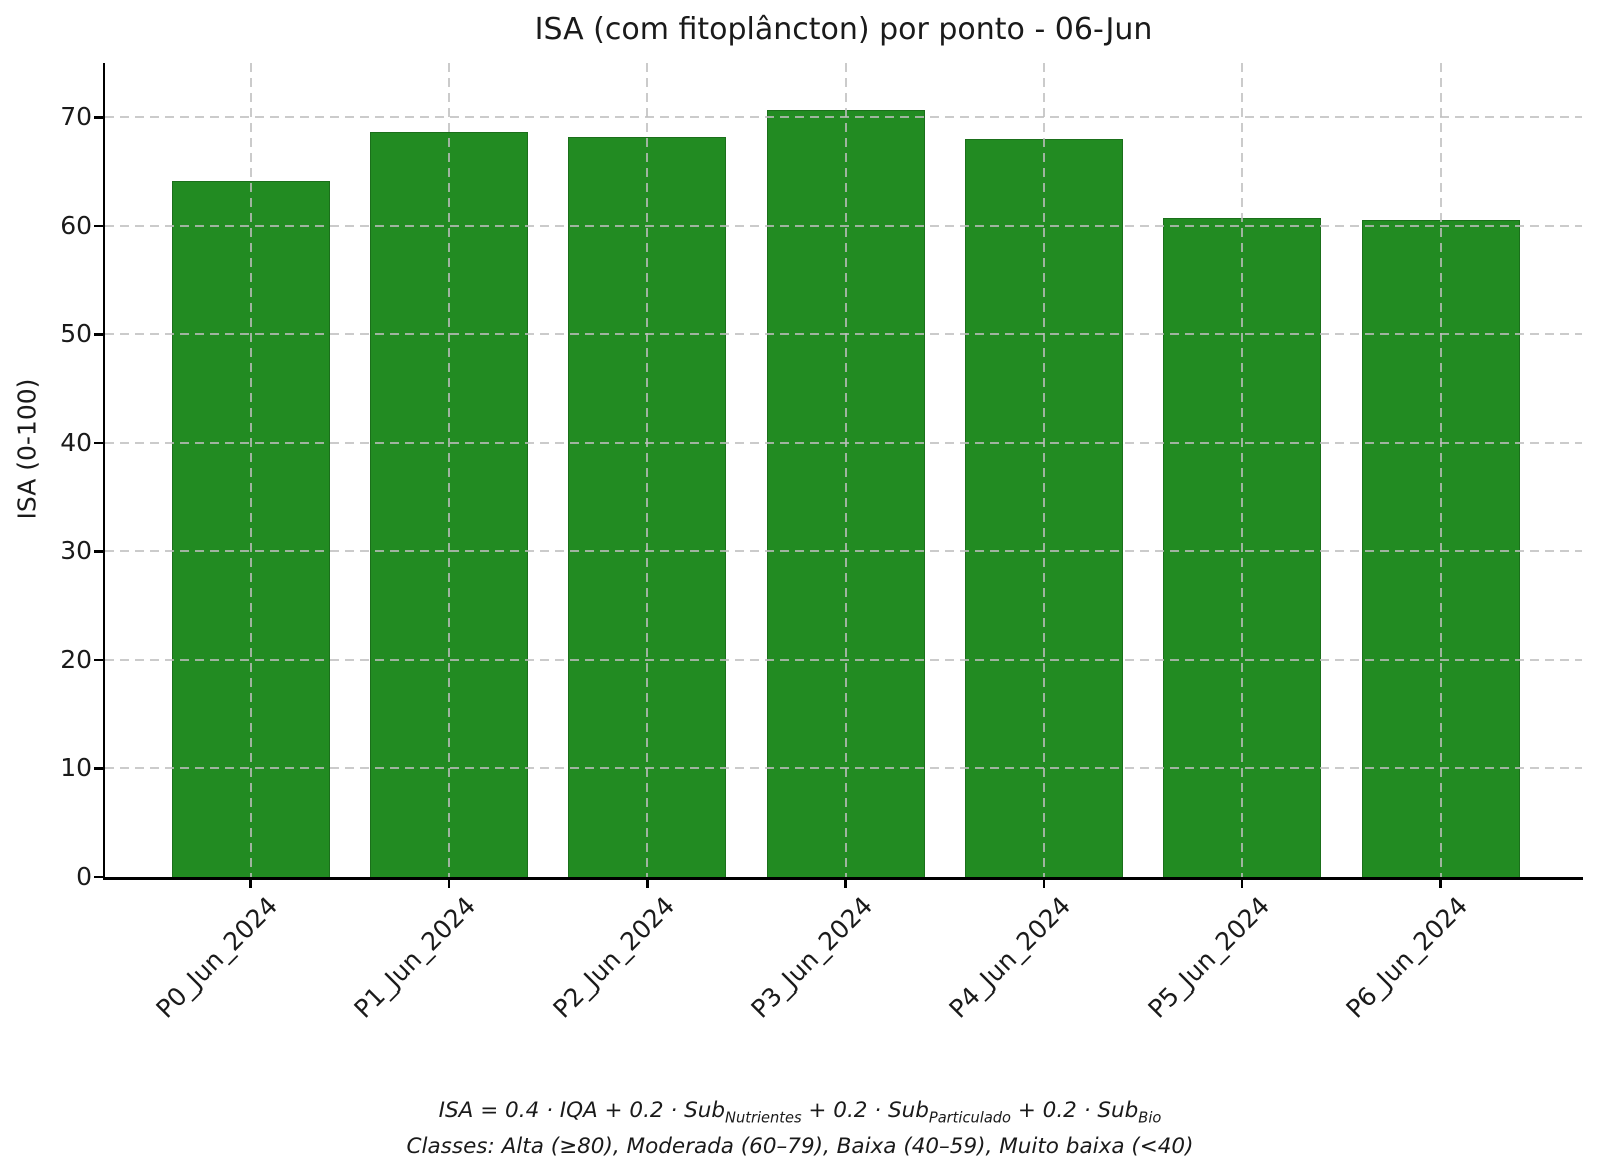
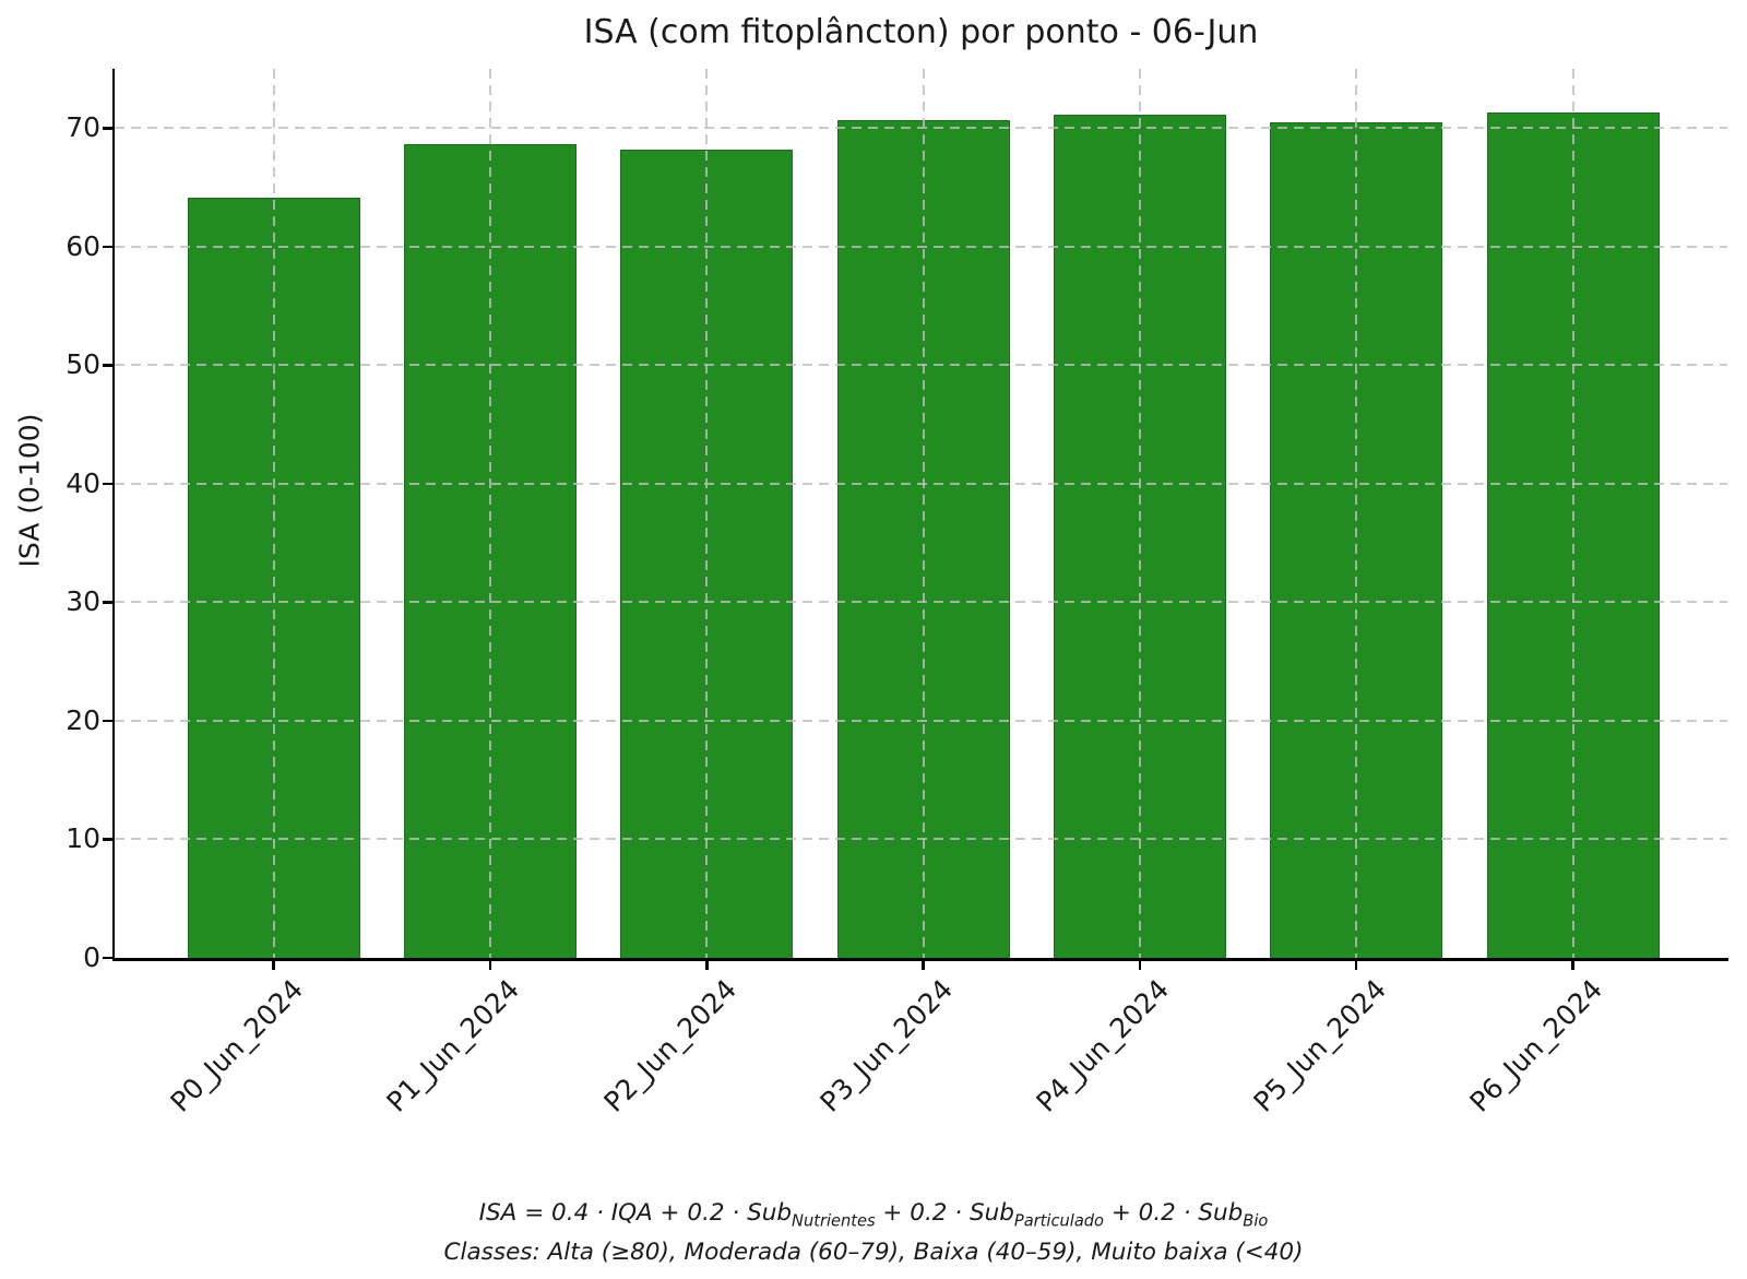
P4_Jun_2024: 68.0 -> 71.1
P5_Jun_2024: 60.7 -> 70.5
P6_Jun_2024: 60.5 -> 71.3
